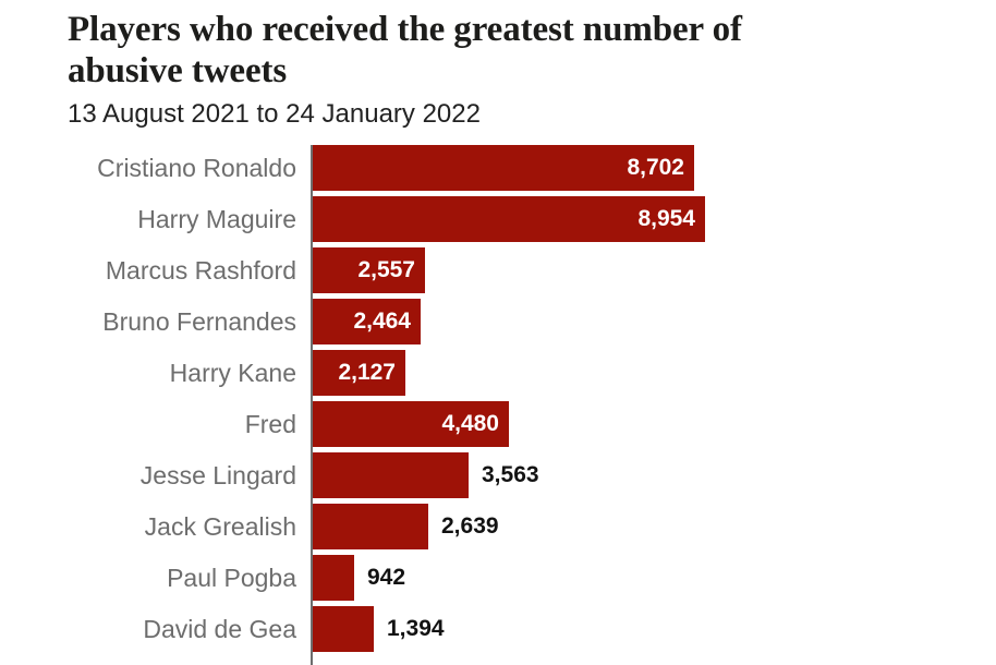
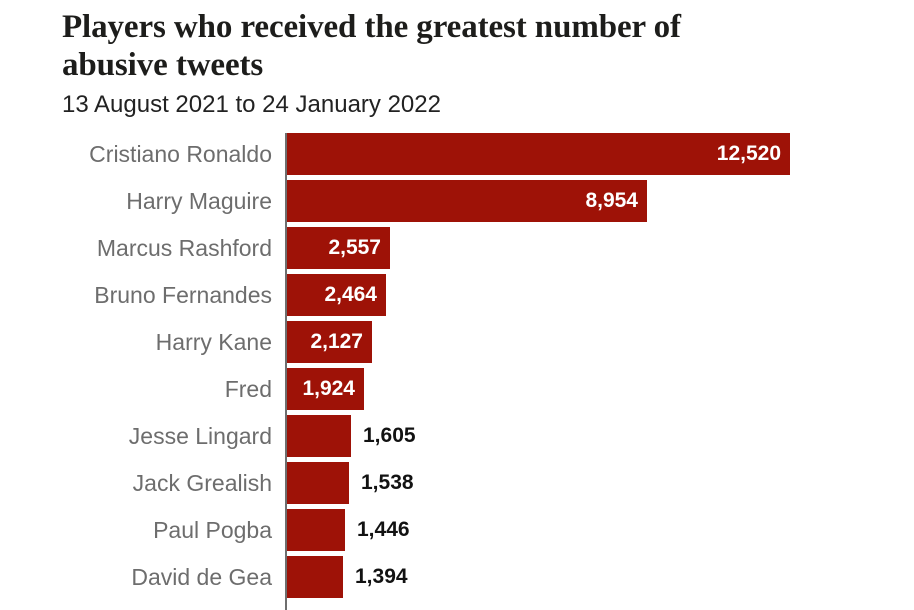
Cristiano Ronaldo: 8,702 -> 12,520
Fred: 4,480 -> 1,924
Jesse Lingard: 3,563 -> 1,605
Jack Grealish: 2,639 -> 1,538
Paul Pogba: 942 -> 1,446
